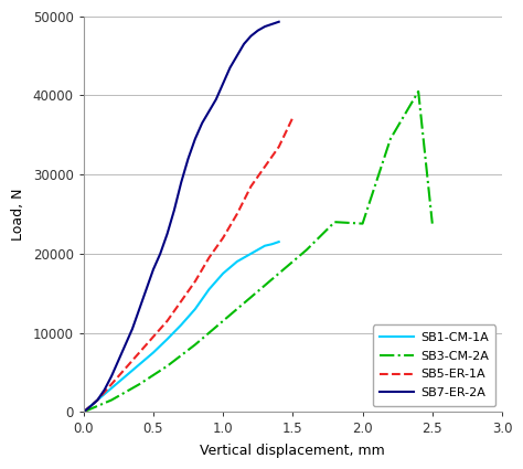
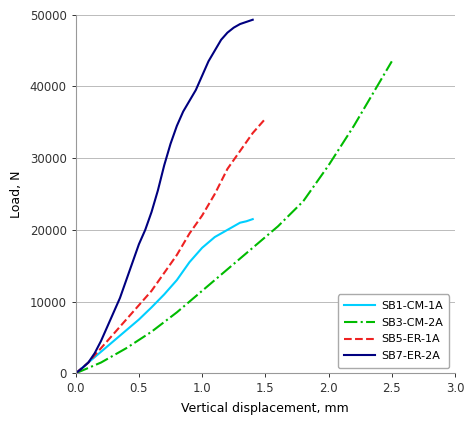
SB5-ER-1A/1.5: 37200 -> 35500
SB3-CM-2A/2.0: 23800 -> 29000
SB3-CM-2A/2.5: 23800 -> 43500
